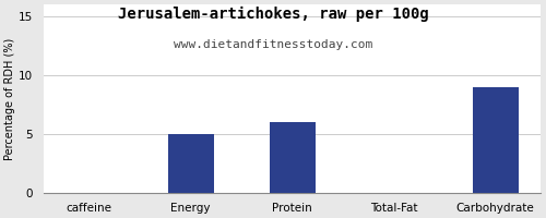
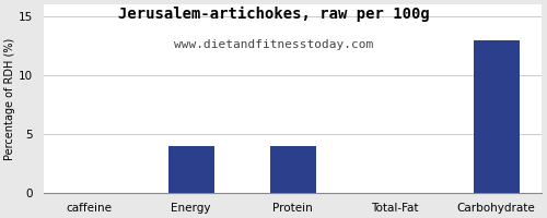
Energy: 5 -> 4
Protein: 6 -> 4
Carbohydrate: 9 -> 13
